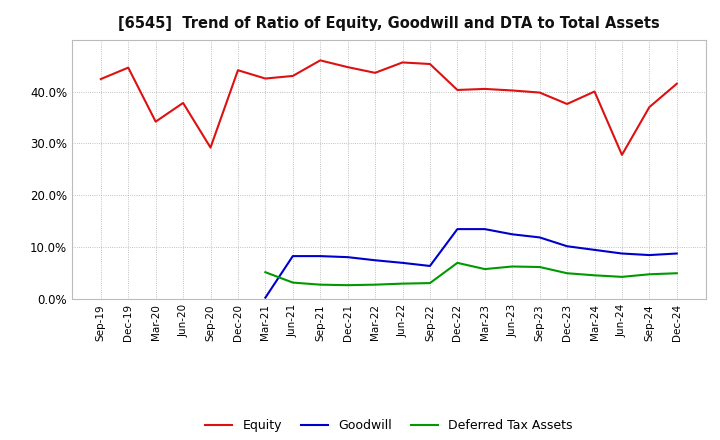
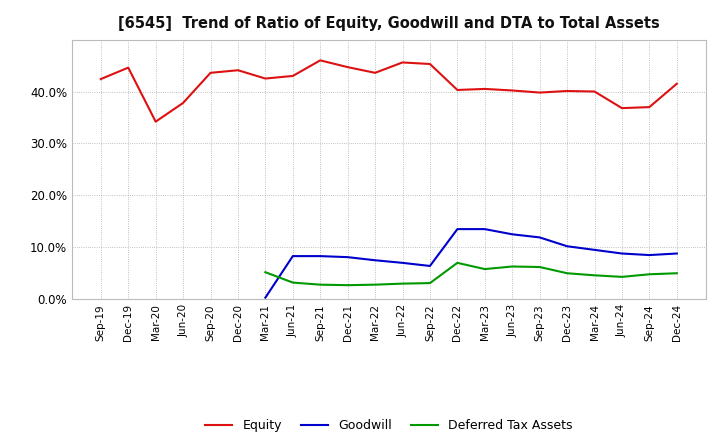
Equity/Sep-20: 29.2% -> 43.6%
Equity/Dec-23: 37.6% -> 40.1%
Equity/Jun-24: 27.8% -> 36.8%
